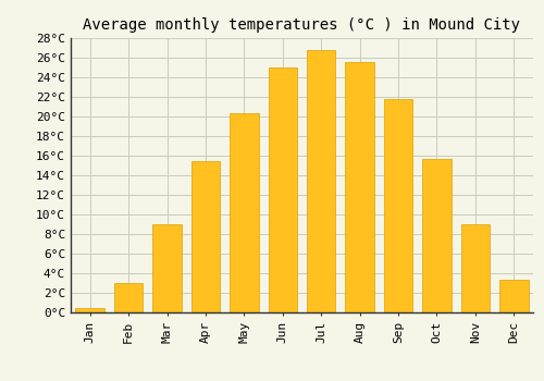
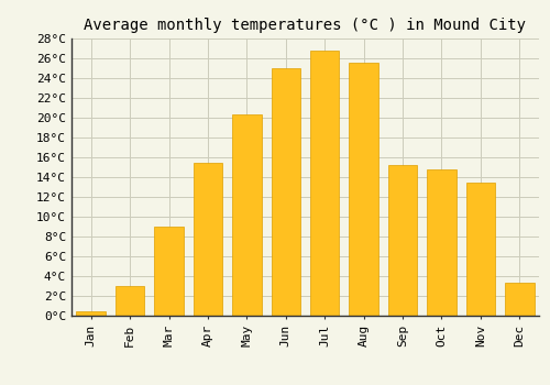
Sep: 21.8°C -> 15.2°C
Oct: 15.7°C -> 14.8°C
Nov: 9.0°C -> 13.4°C
